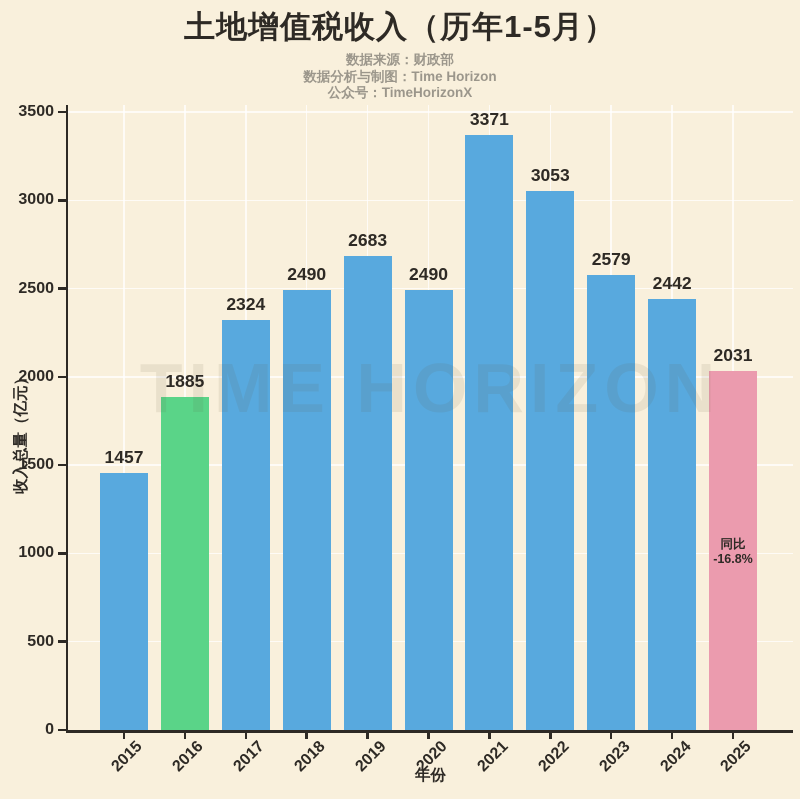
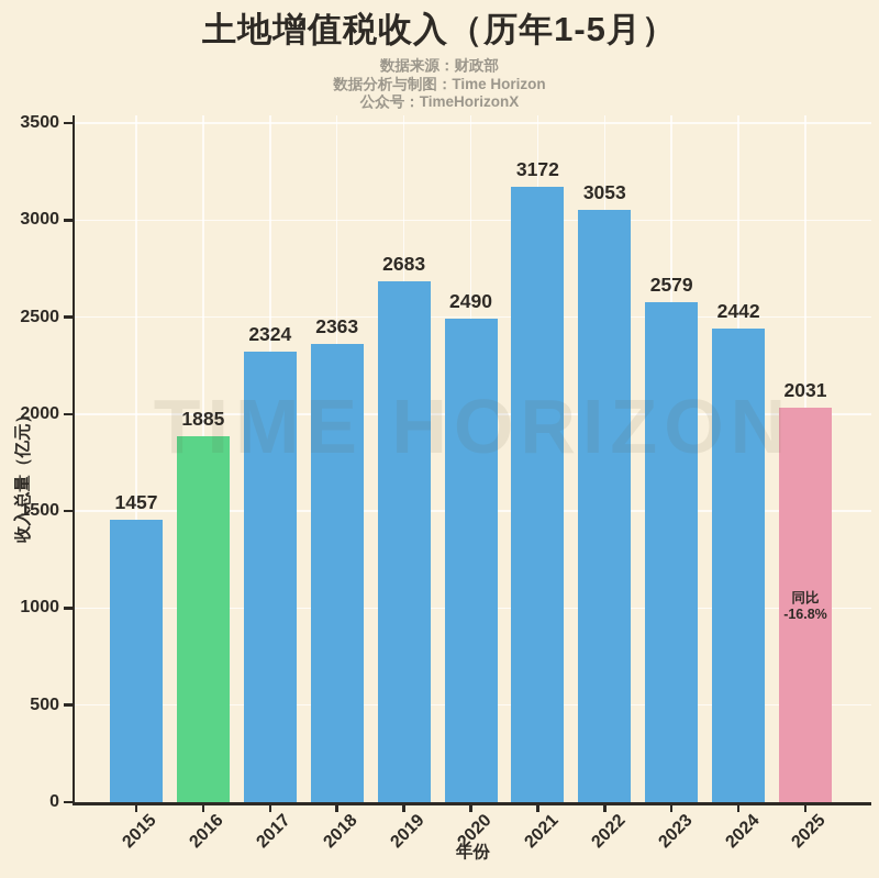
2018: 2490 -> 2363
2021: 3371 -> 3172
